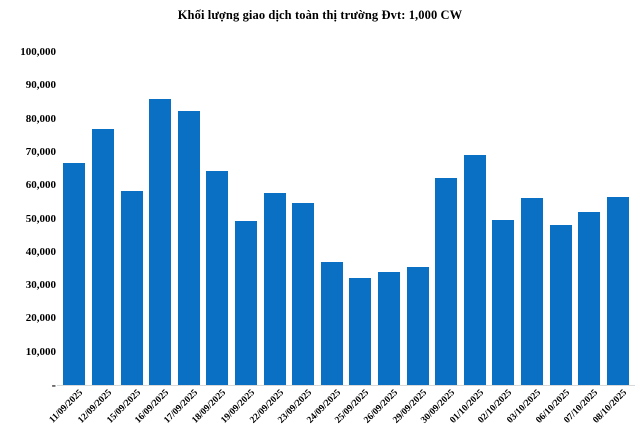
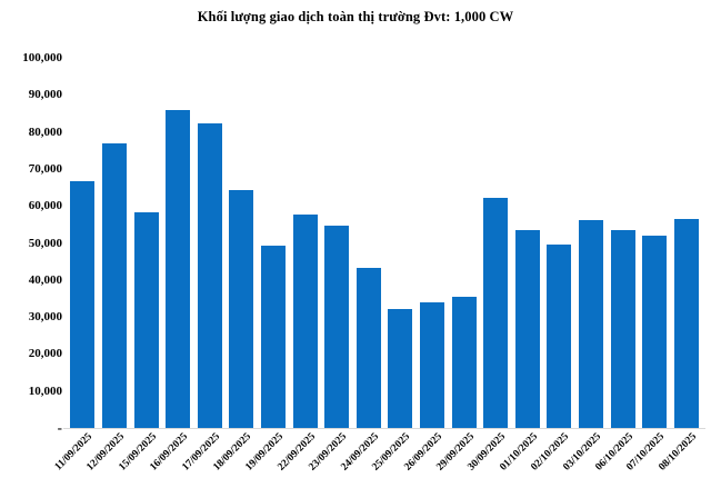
24/09/2025: 37000 -> 43000
01/10/2025: 69000 -> 53000
06/10/2025: 48000 -> 53000
